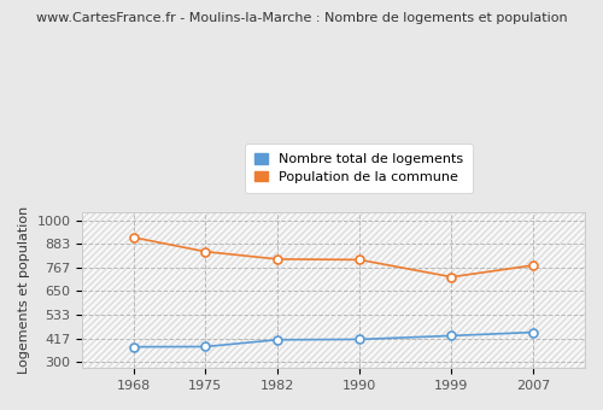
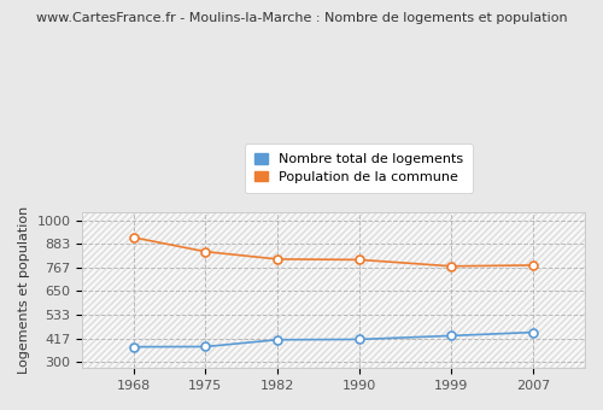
Population de la commune/1999: 720 -> 770
